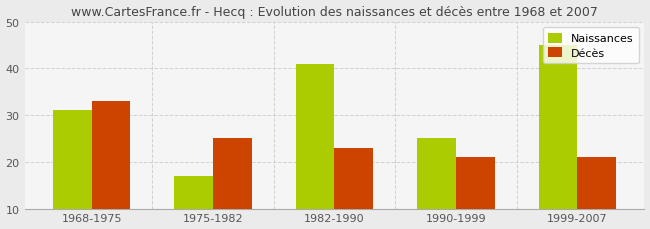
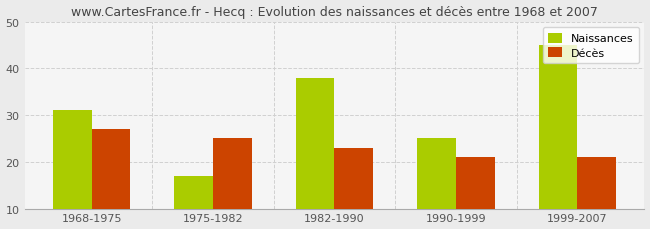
Décès/1968-1975: 33 -> 27
Naissances/1982-1990: 41 -> 38
